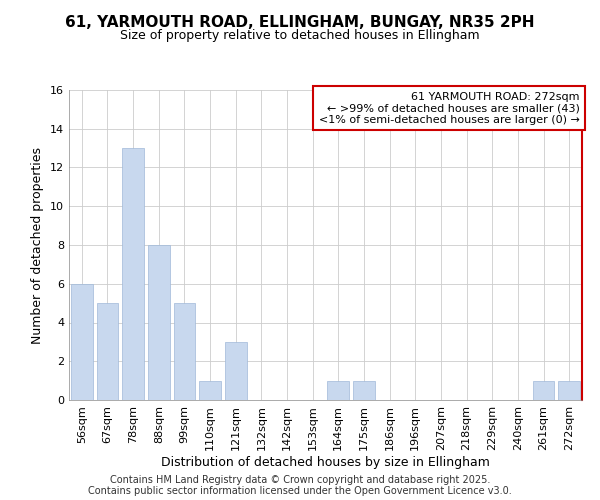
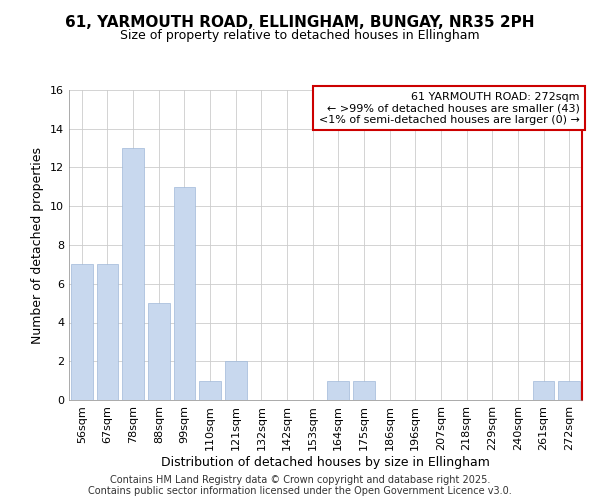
56sqm: 6 -> 7
67sqm: 5 -> 7
88sqm: 8 -> 5
99sqm: 5 -> 11
121sqm: 3 -> 2
